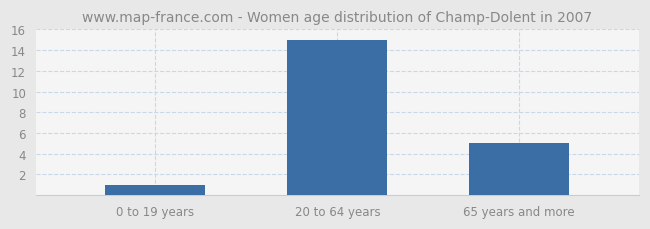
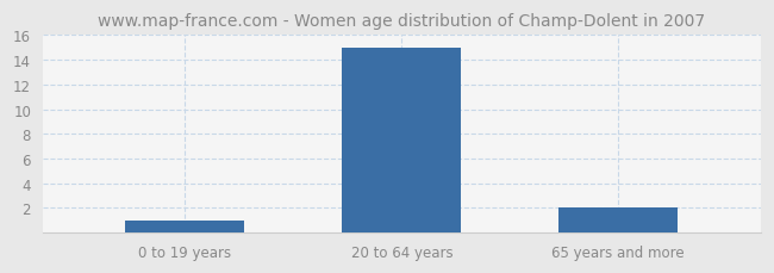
65 years and more: 5 -> 2
